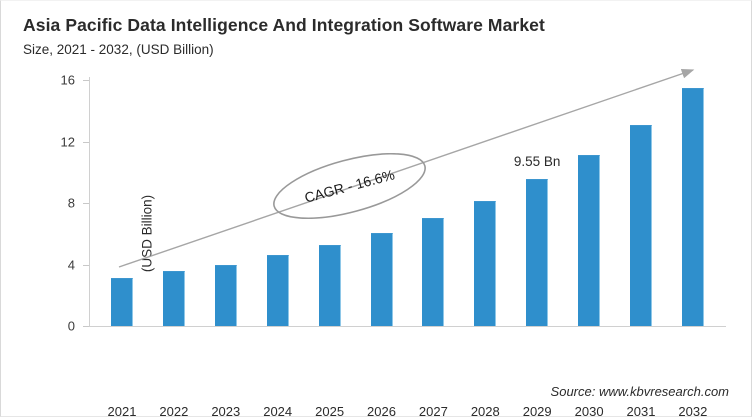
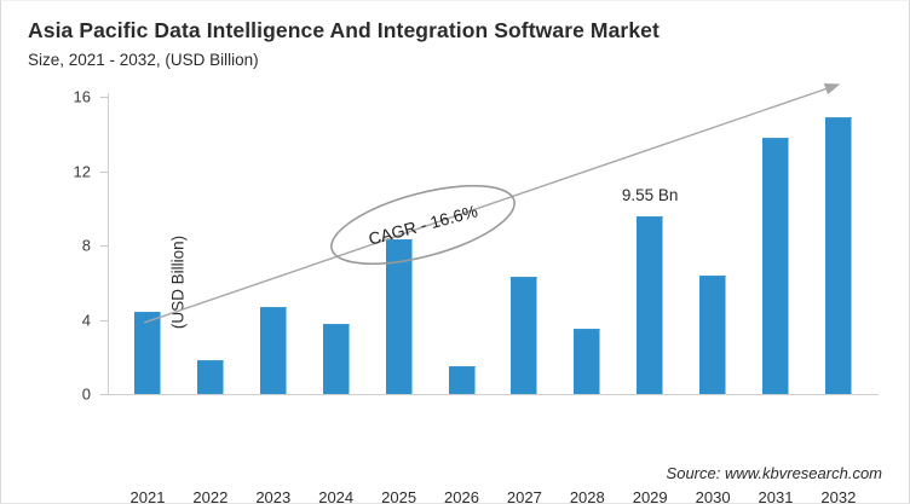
2021: 3.1 -> 4.4
2022: 3.5 -> 1.8
2023: 4.0 -> 4.7
2024: 4.6 -> 3.8
2025: 5.2 -> 8.3
2026: 6.0 -> 1.5
2027: 7.0 -> 6.3
2028: 8.2 -> 3.5
2030: 11.2 -> 6.4
2031: 13.1 -> 13.8
2032: 15.5 -> 14.9
